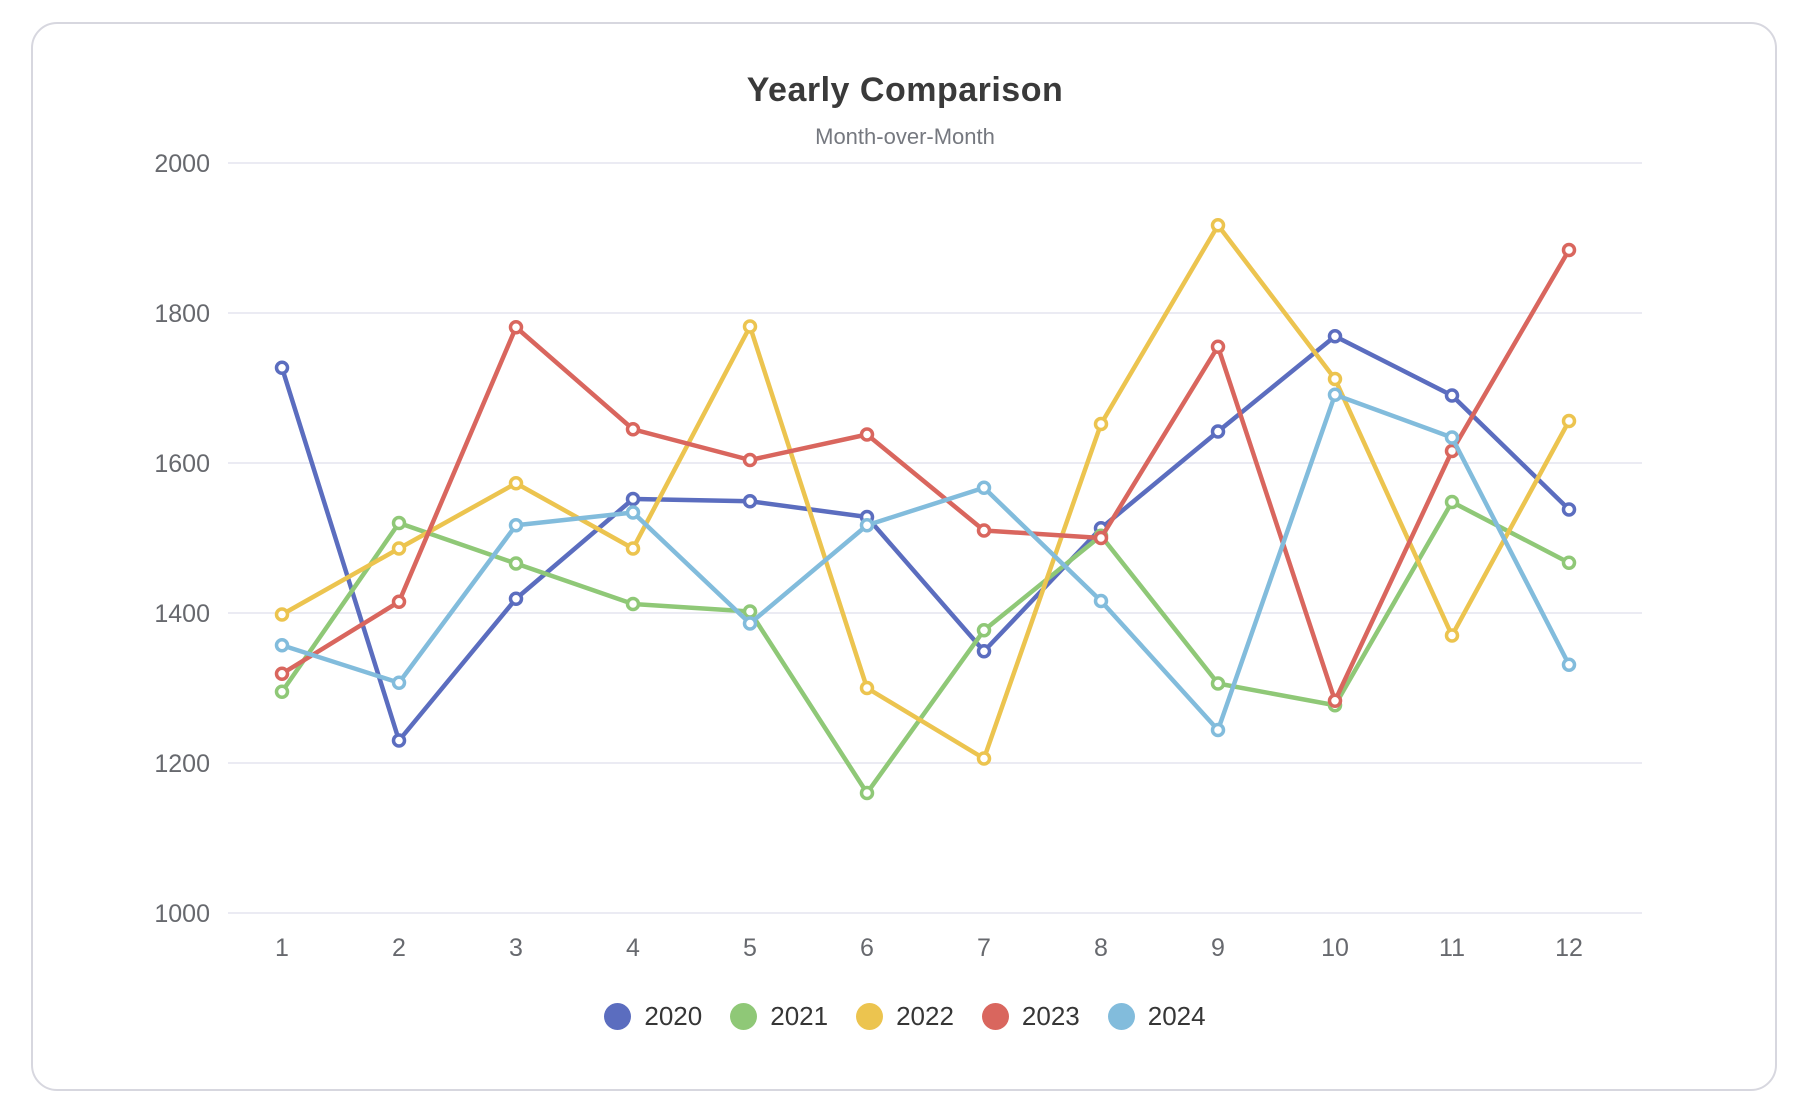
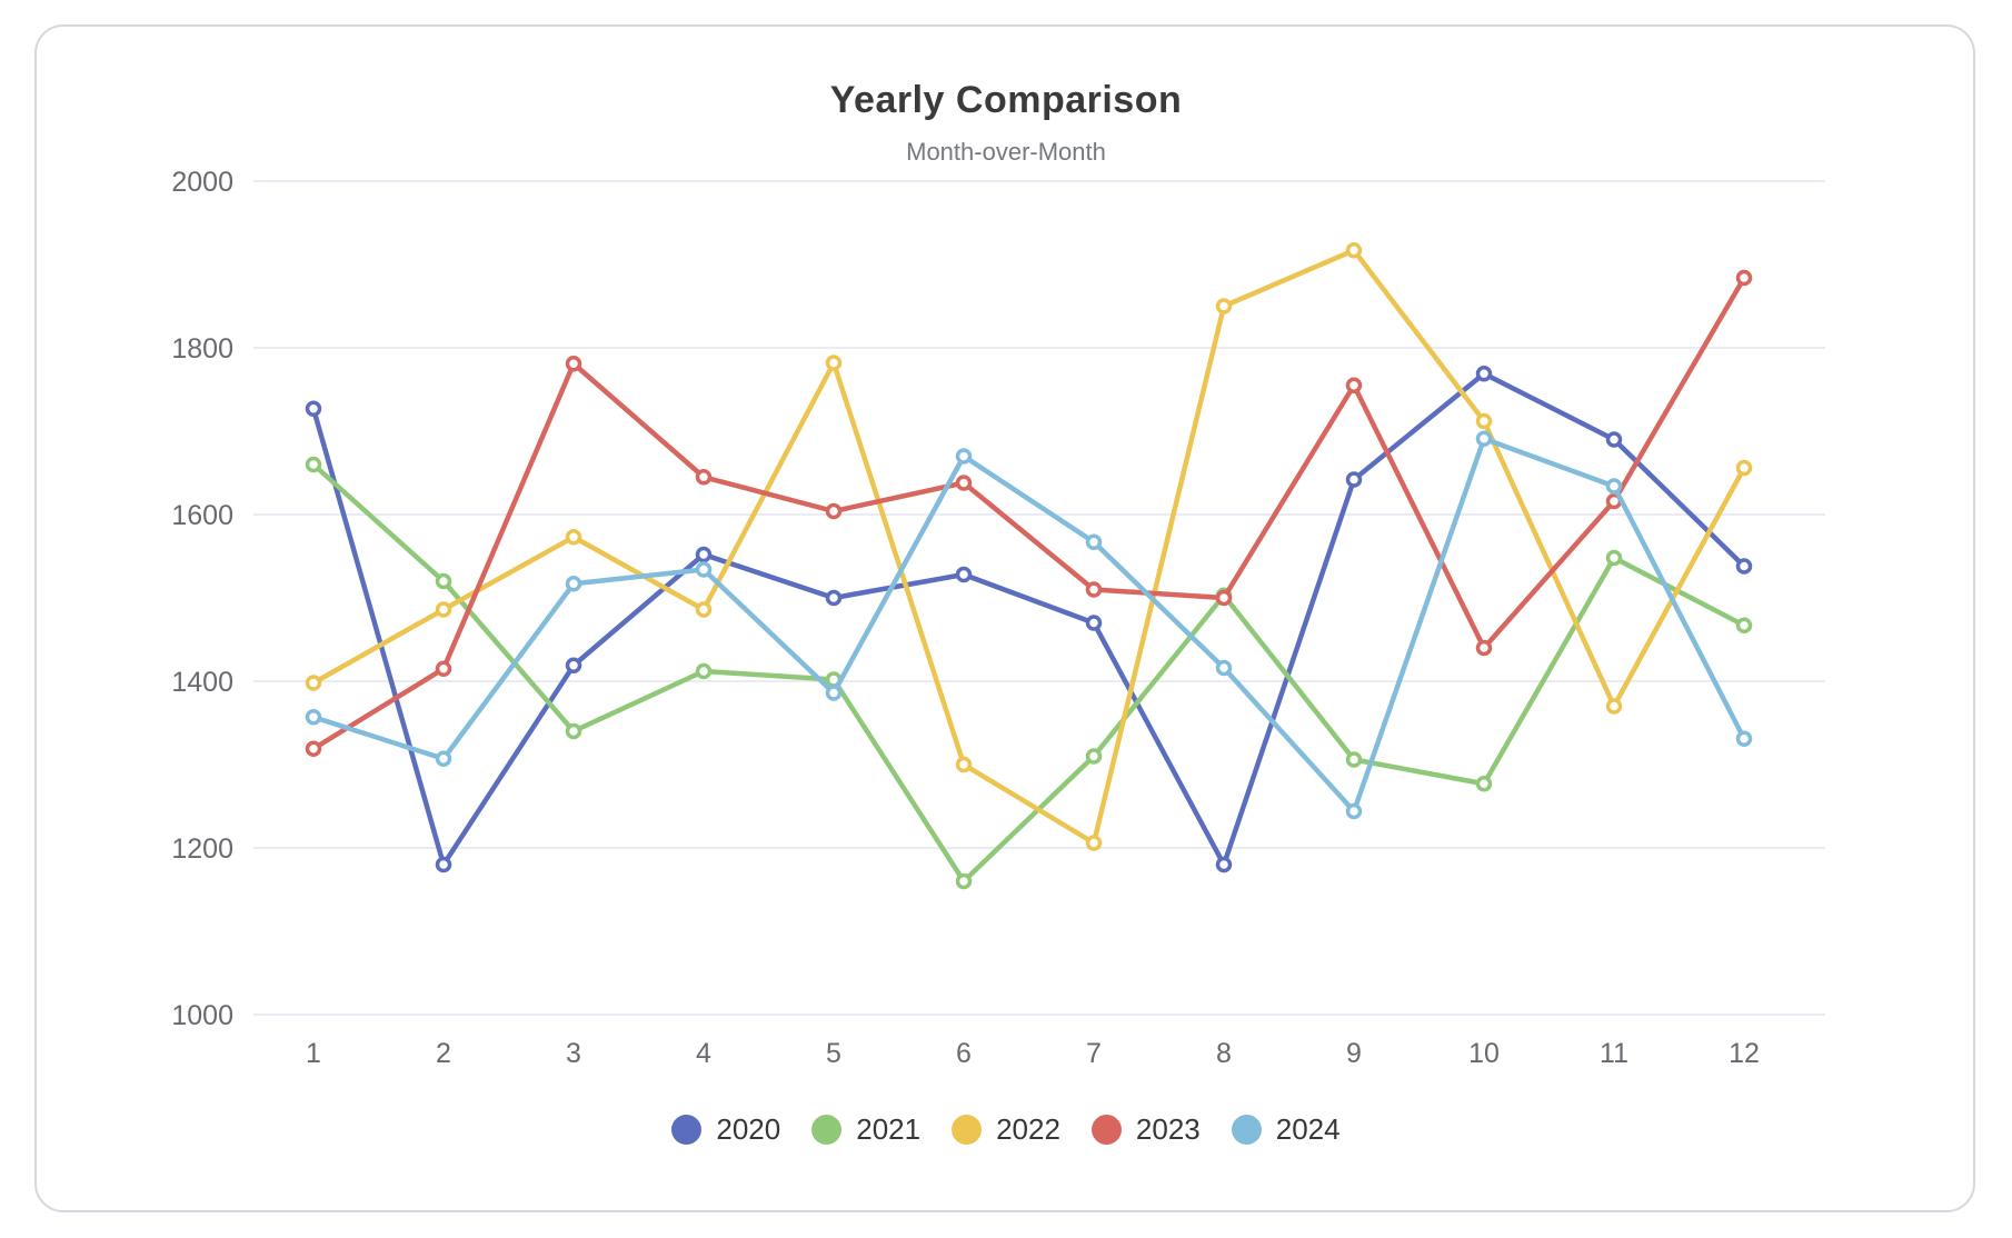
2021/1: 1300 -> 1660
2020/2: 1230 -> 1180
2021/3: 1470 -> 1340
2020/5: 1550 -> 1500
2024/6: 1520 -> 1670
2020/7: 1350 -> 1470
2021/7: 1380 -> 1310
2020/8: 1510 -> 1180
2022/8: 1650 -> 1850
2023/10: 1280 -> 1440
